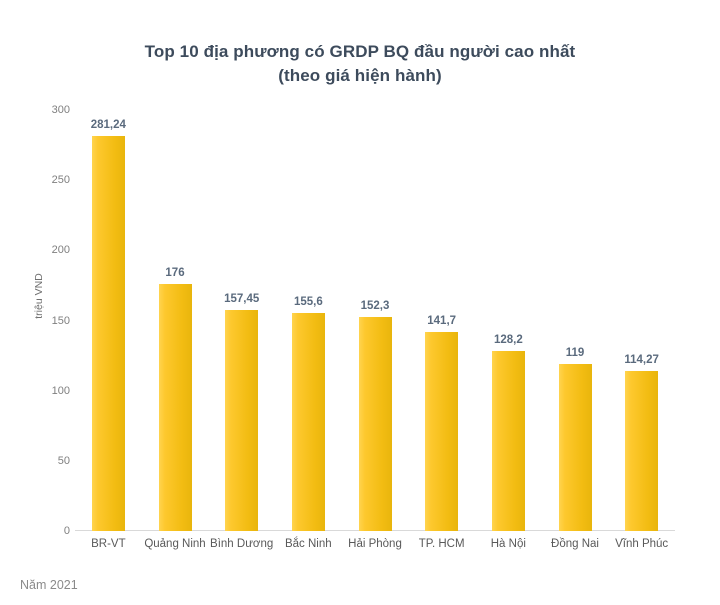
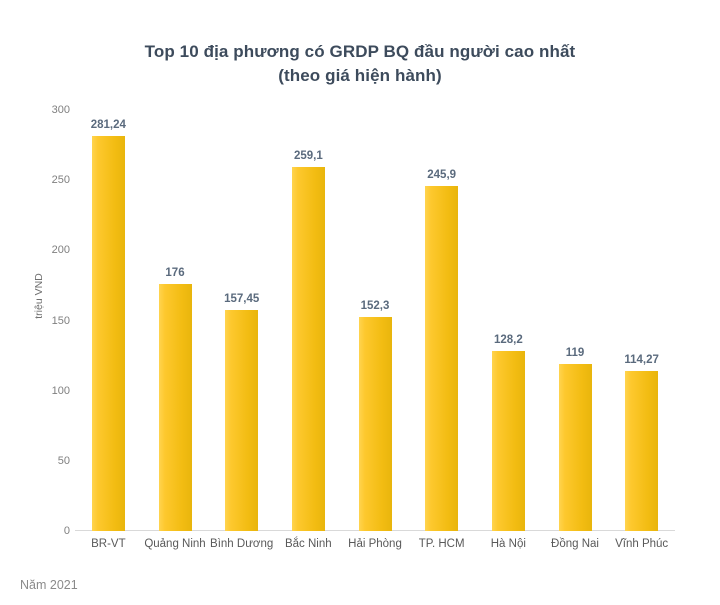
Bắc Ninh: 155,6 -> 259,1
TP. HCM: 141,7 -> 245,9
